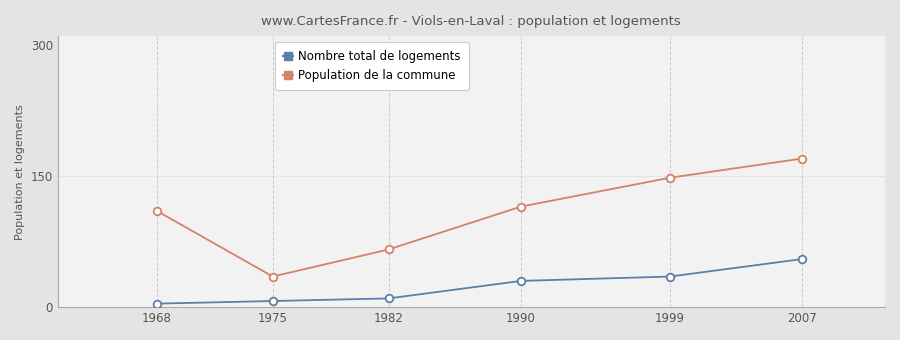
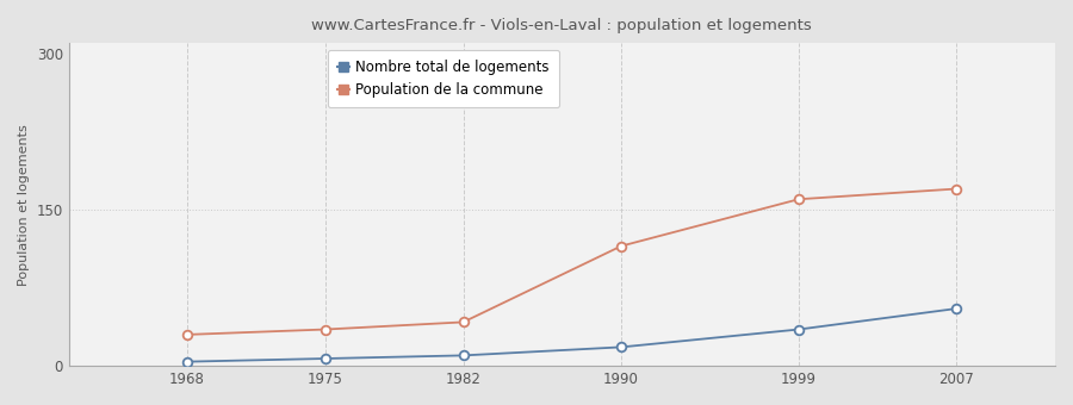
Population de la commune/1968: 110 -> 30
Population de la commune/1982: 66 -> 42
Nombre total de logements/1990: 30 -> 18
Population de la commune/1999: 148 -> 160
